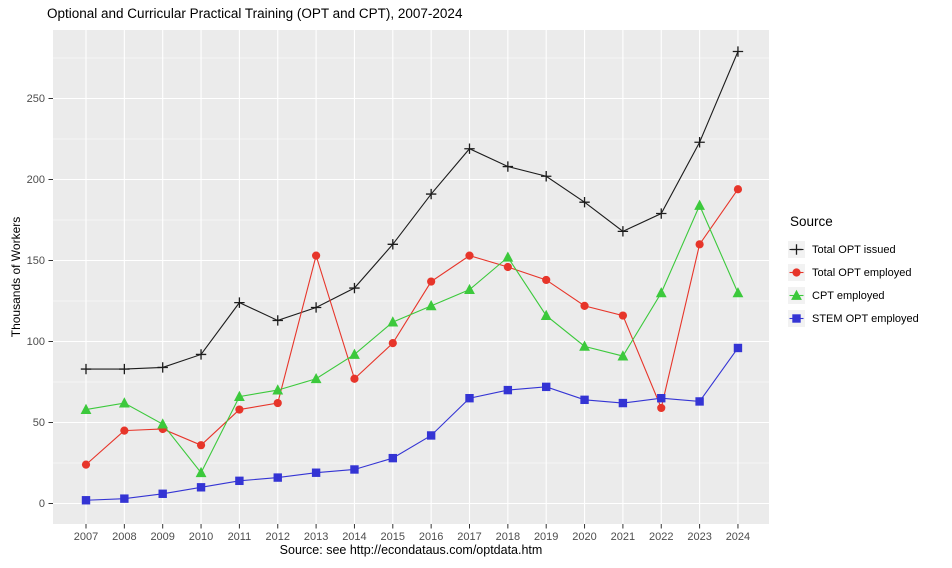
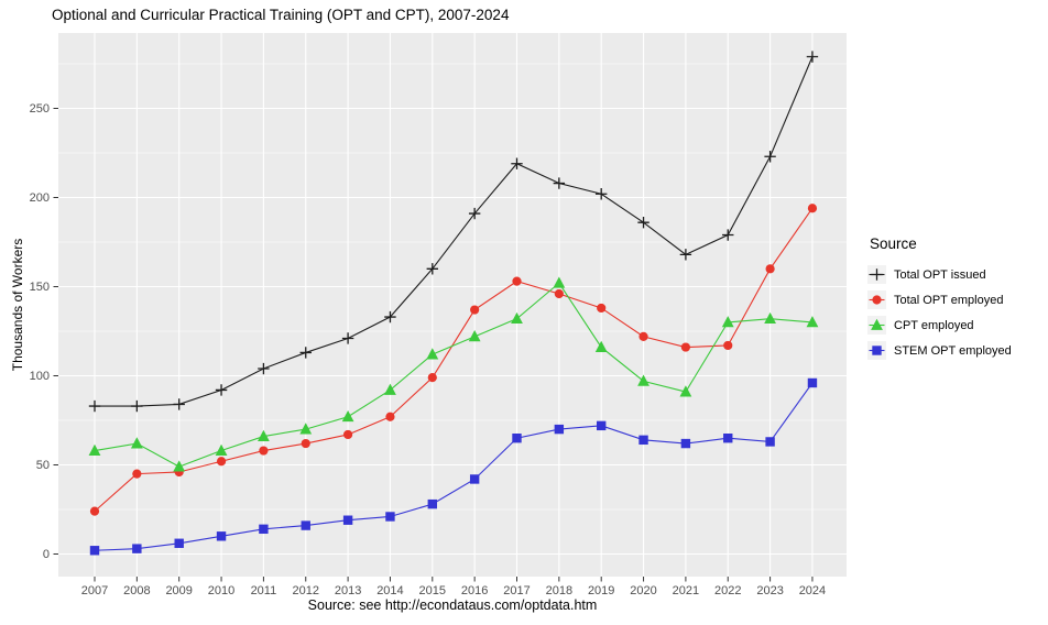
Total OPT employed/2010: 36 -> 52
CPT employed/2010: 19 -> 58
Total OPT issued/2011: 124 -> 104
Total OPT employed/2013: 153 -> 67
Total OPT employed/2022: 59 -> 117
CPT employed/2023: 184 -> 132
